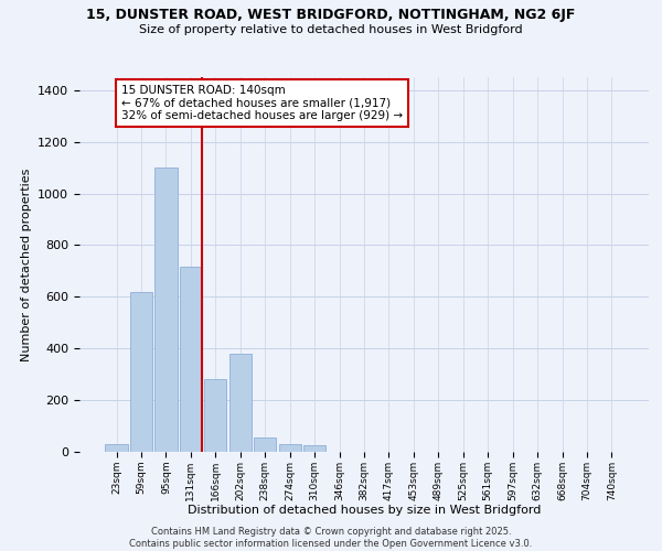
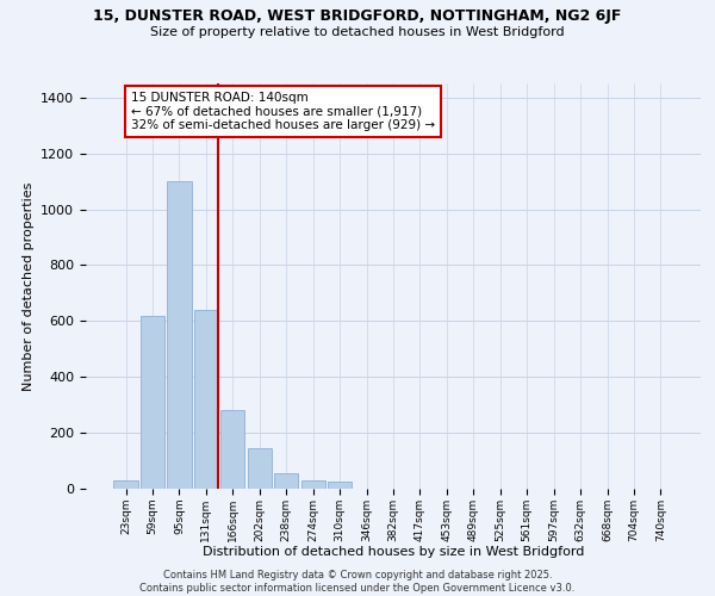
131sqm: 715 -> 640
202sqm: 380 -> 145
